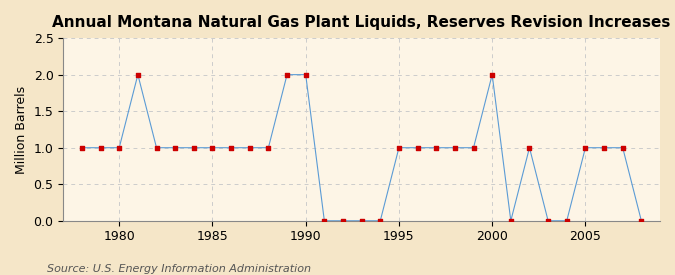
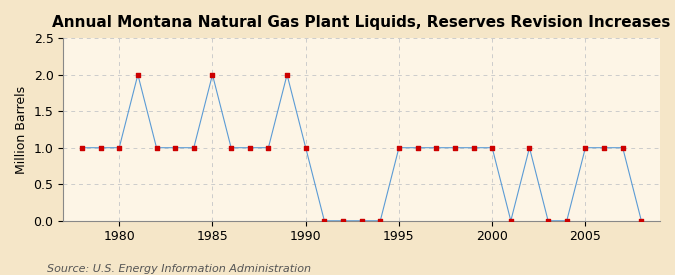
1985: 1 -> 2
1990: 2 -> 1
2000: 2 -> 1
